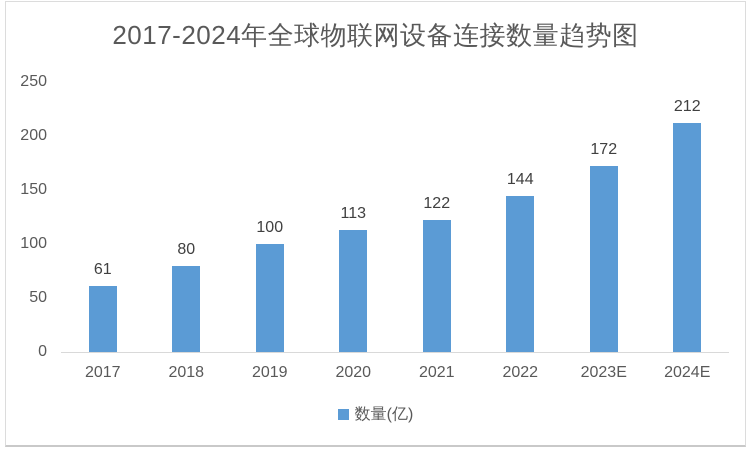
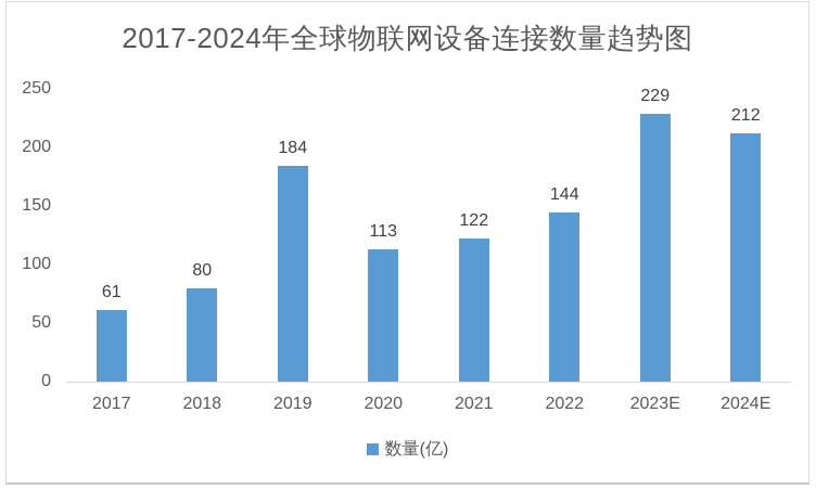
2019: 100 -> 184
2023E: 172 -> 229
